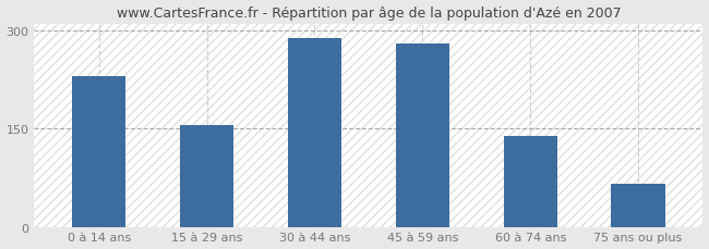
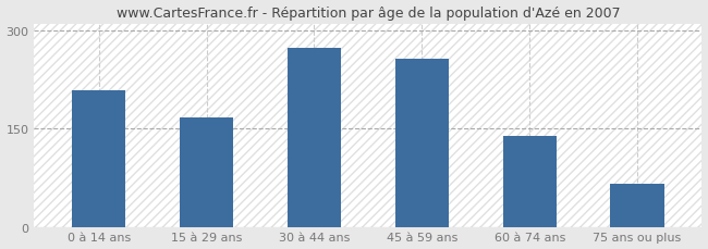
0 à 14 ans: 230 -> 208
15 à 29 ans: 155 -> 166
30 à 44 ans: 288 -> 272
45 à 59 ans: 280 -> 256
